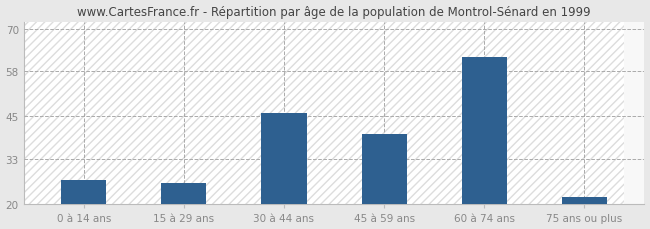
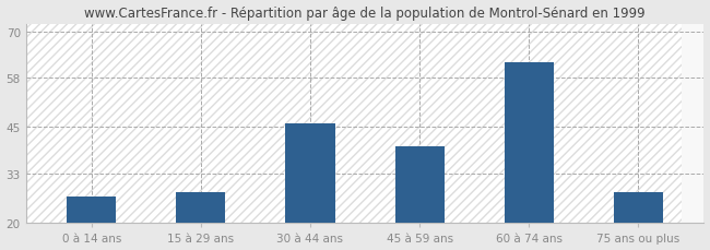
15 à 29 ans: 26 -> 28
75 ans ou plus: 22 -> 28
